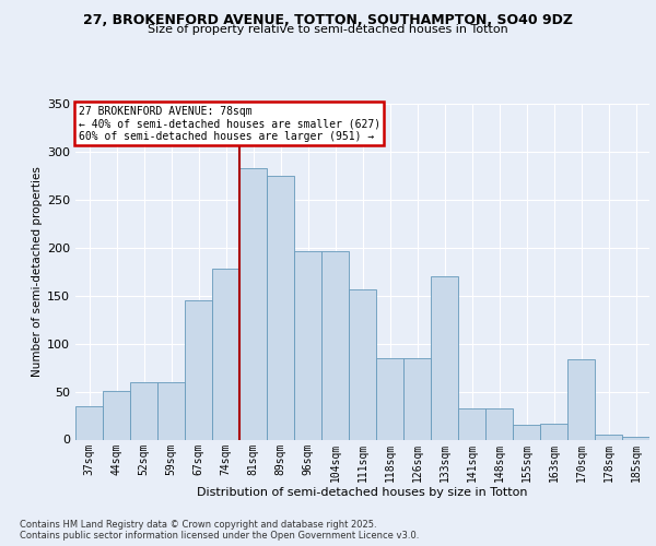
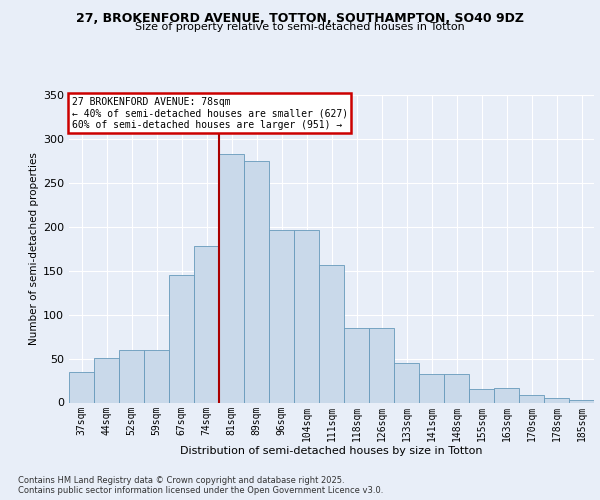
133sqm: 170 -> 45
170sqm: 84 -> 8
